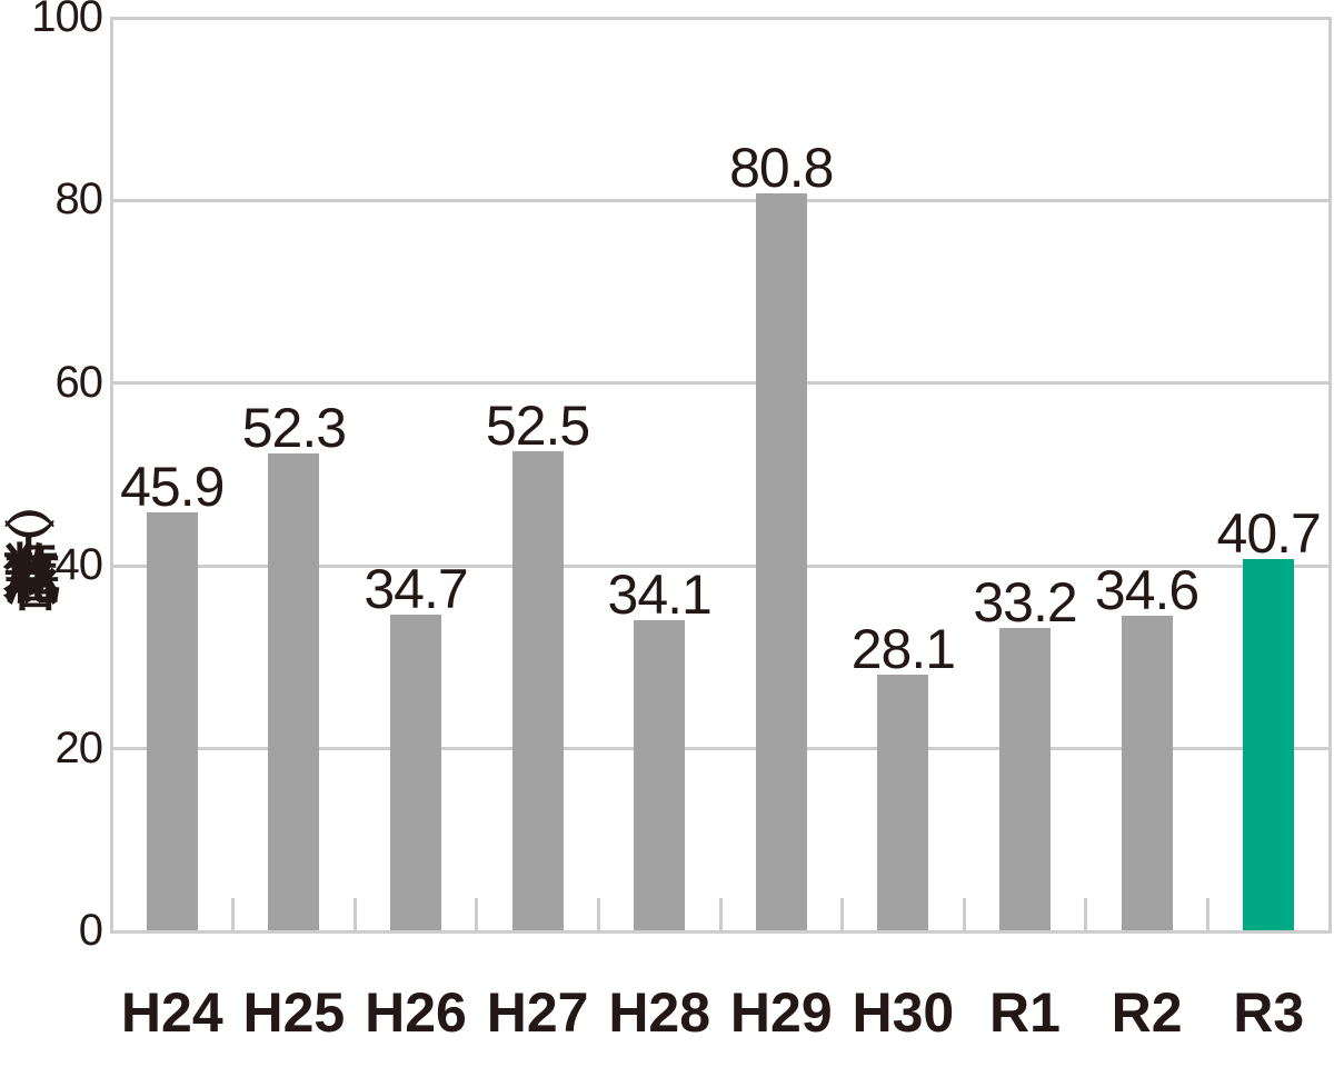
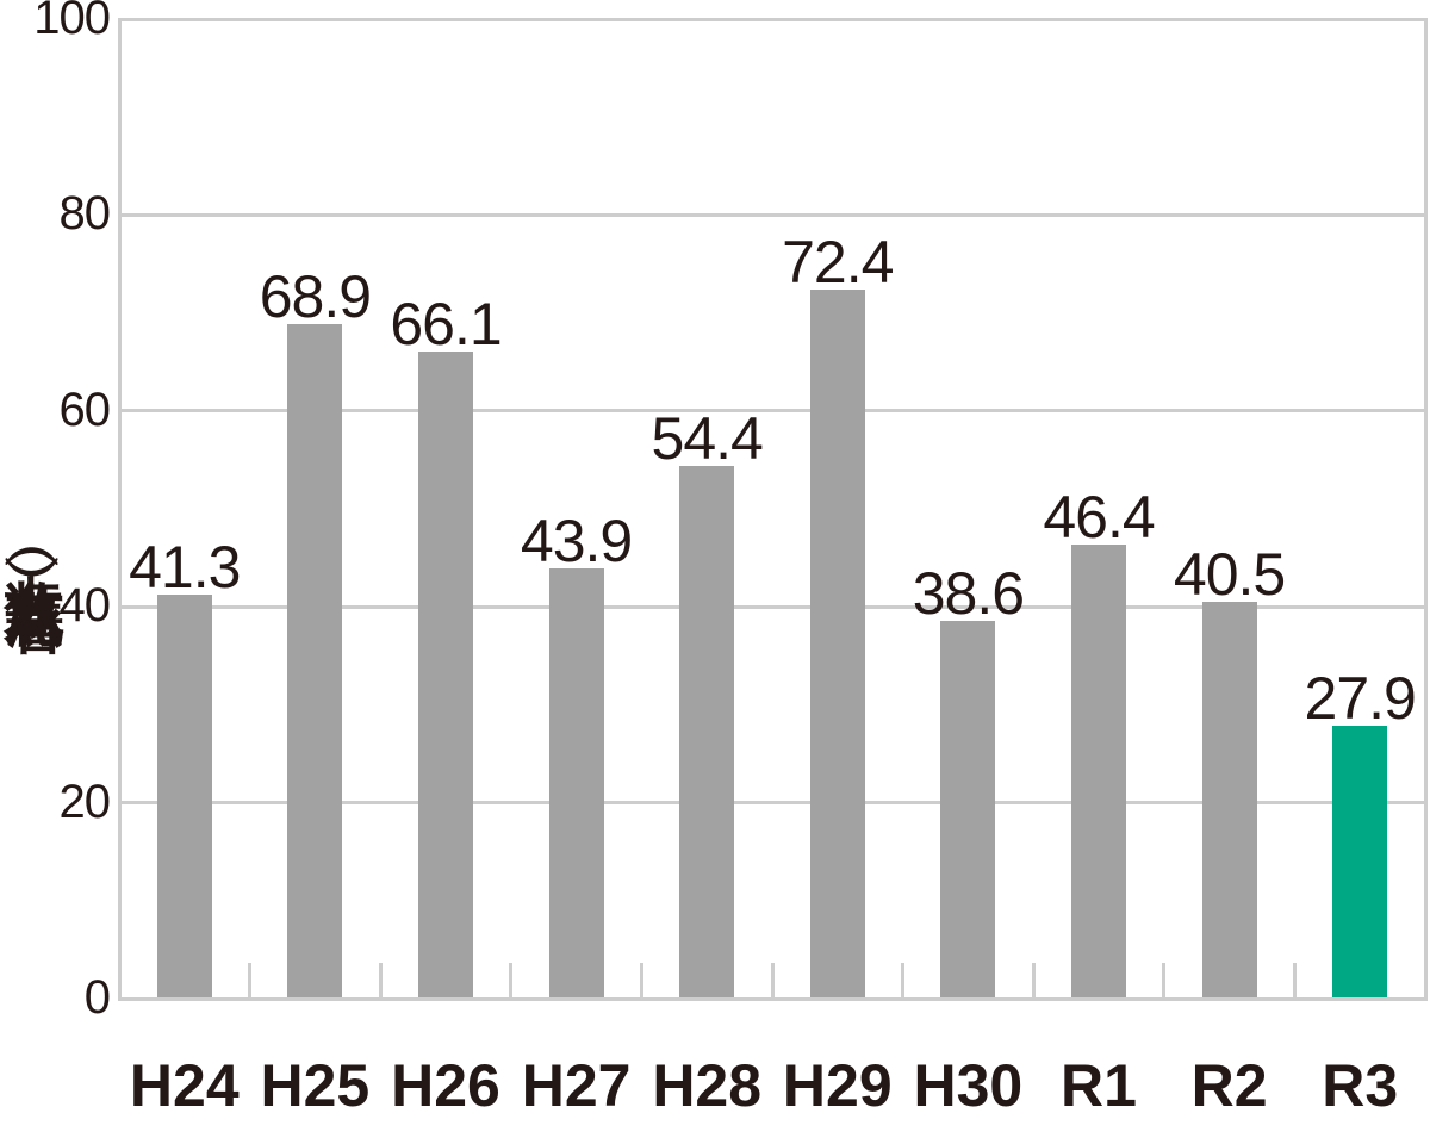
H24: 45.9 -> 41.3
H25: 52.3 -> 68.9
H26: 34.7 -> 66.1
H27: 52.5 -> 43.9
H28: 34.1 -> 54.4
H29: 80.8 -> 72.4
H30: 28.1 -> 38.6
R1: 33.2 -> 46.4
R2: 34.6 -> 40.5
R3: 40.7 -> 27.9
